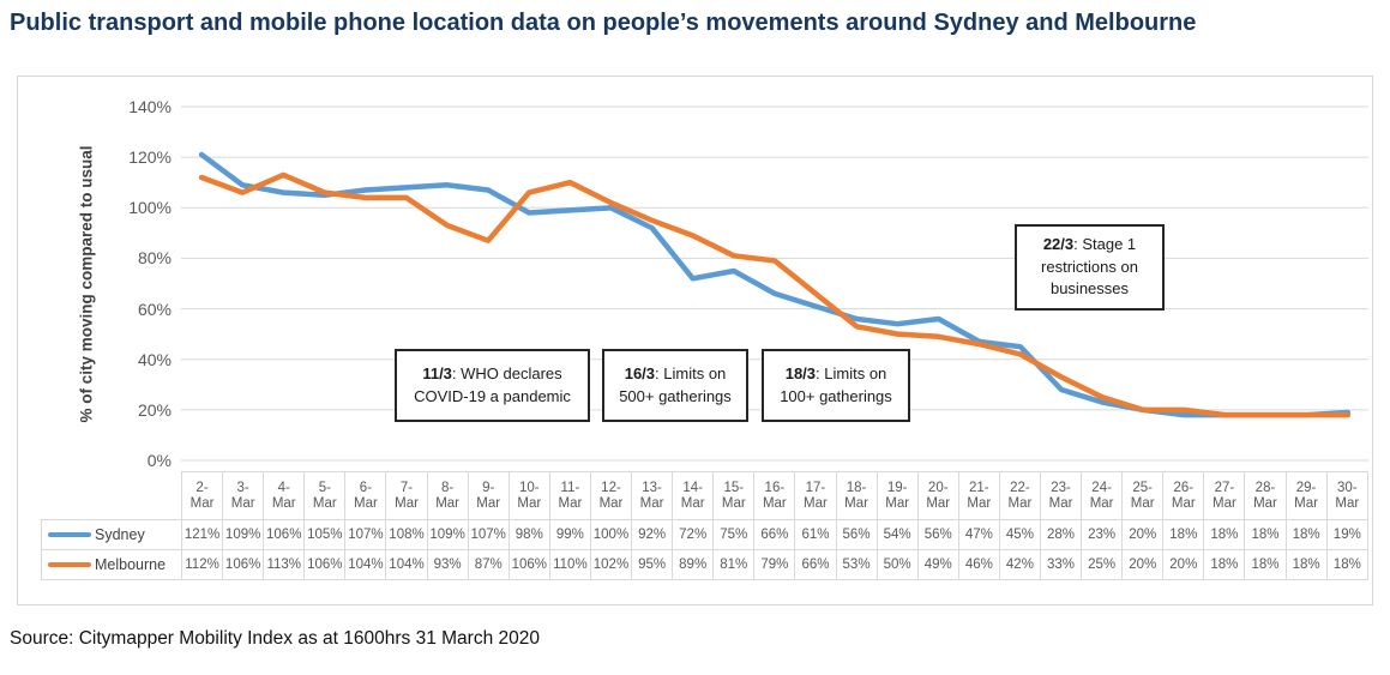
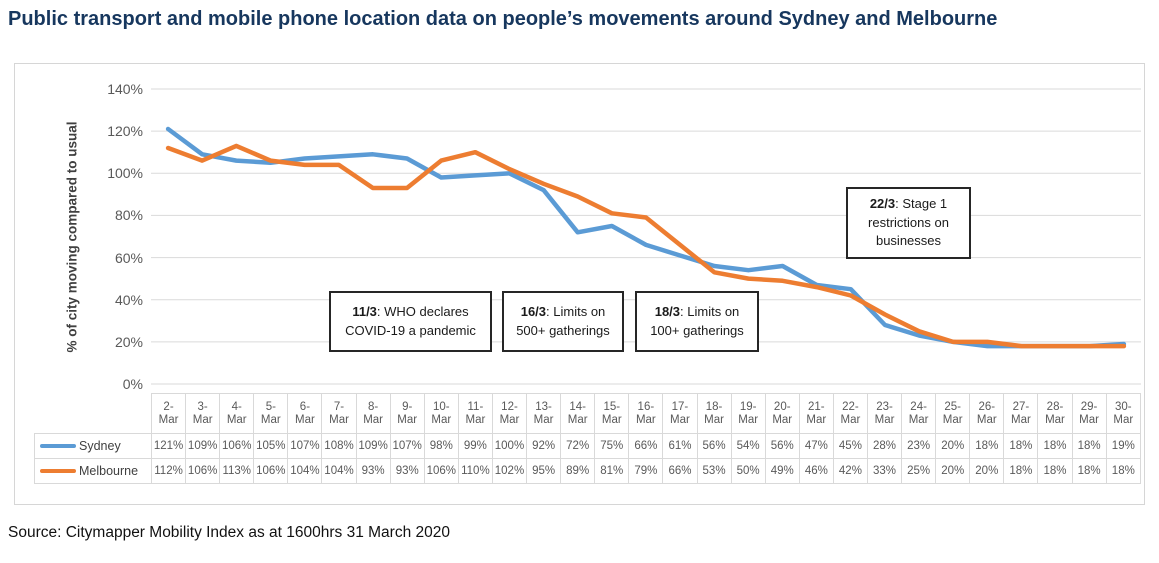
Melbourne/9-Mar: 87% -> 93%
